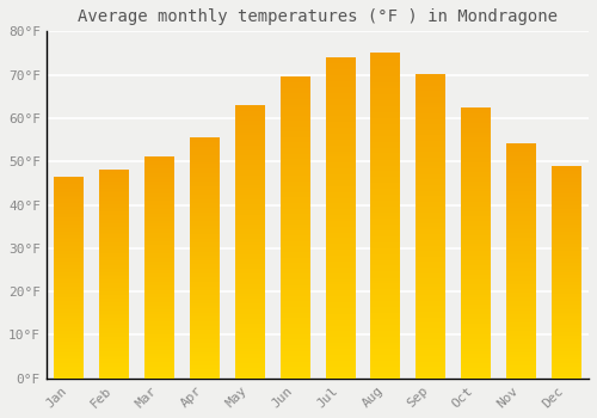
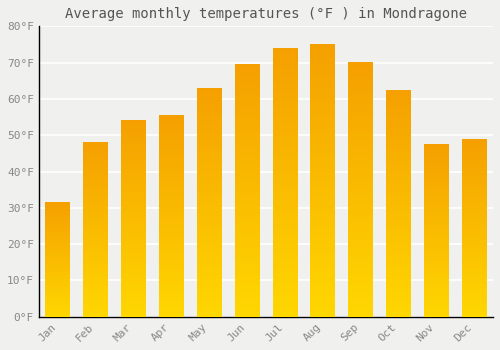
Jan: 46.5°F -> 31.5°F
Mar: 51.0°F -> 54.0°F
Nov: 54.0°F -> 47.5°F
